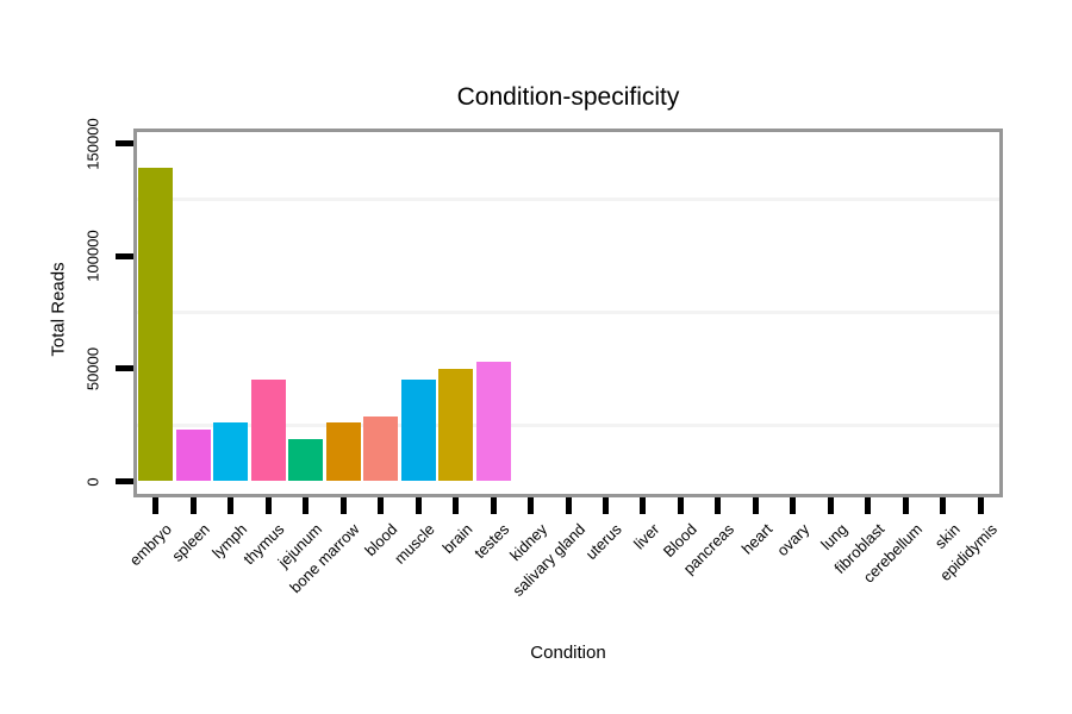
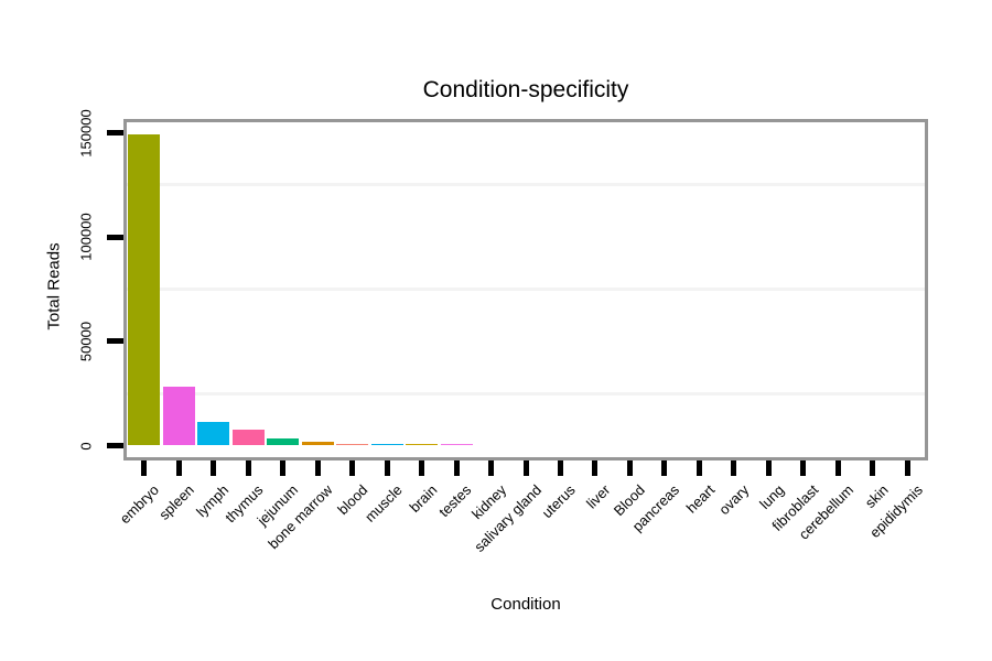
embryo: 139000 -> 149000
spleen: 23000 -> 28000
lymph: 26000 -> 12000
thymus: 45000 -> 8000
jejunum: 19000 -> 3000
bone marrow: 26000 -> 2000
blood: 29000 -> 1000
muscle: 45000 -> 1000
brain: 50000 -> 1000
testes: 53000 -> 1000
